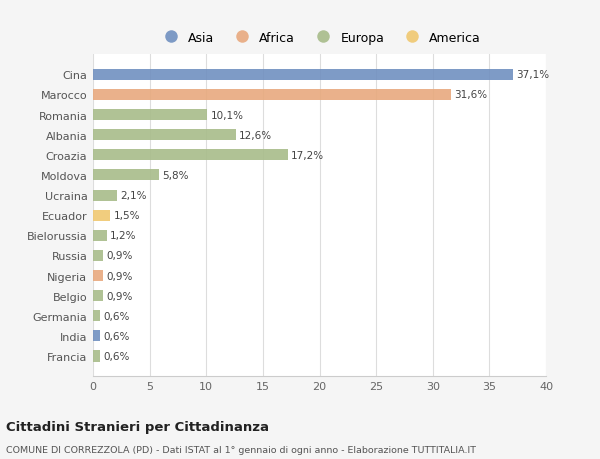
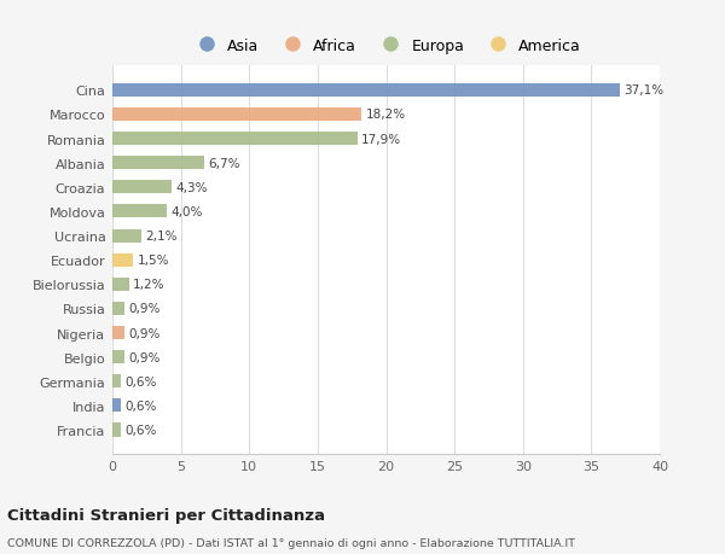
Marocco: 31,6% -> 18,2%
Romania: 10,1% -> 17,9%
Albania: 12,6% -> 6,7%
Croazia: 17,2% -> 4,3%
Moldova: 5,8% -> 4,0%
